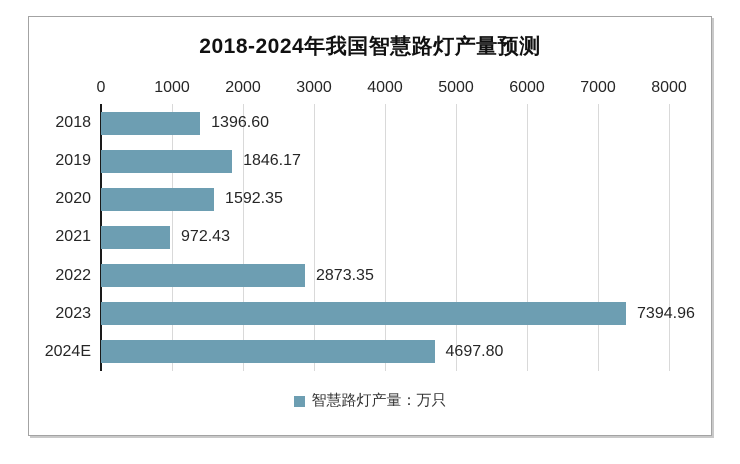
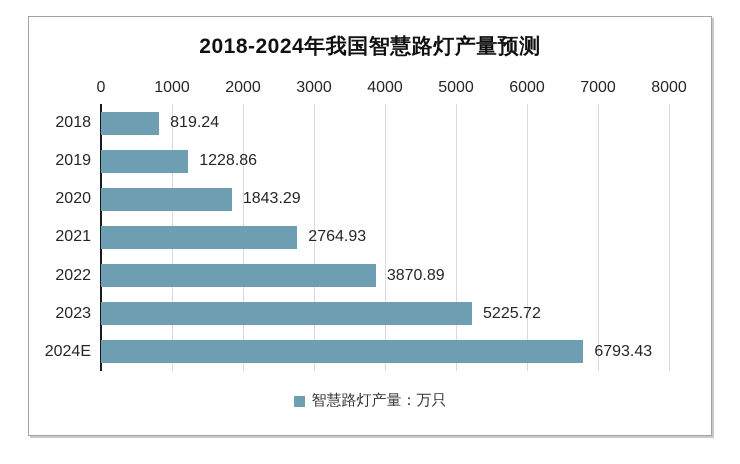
2018: 1396.60 -> 819.24
2019: 1846.17 -> 1228.86
2020: 1592.35 -> 1843.29
2021: 972.43 -> 2764.93
2022: 2873.35 -> 3870.89
2023: 7394.96 -> 5225.72
2024E: 4697.80 -> 6793.43
